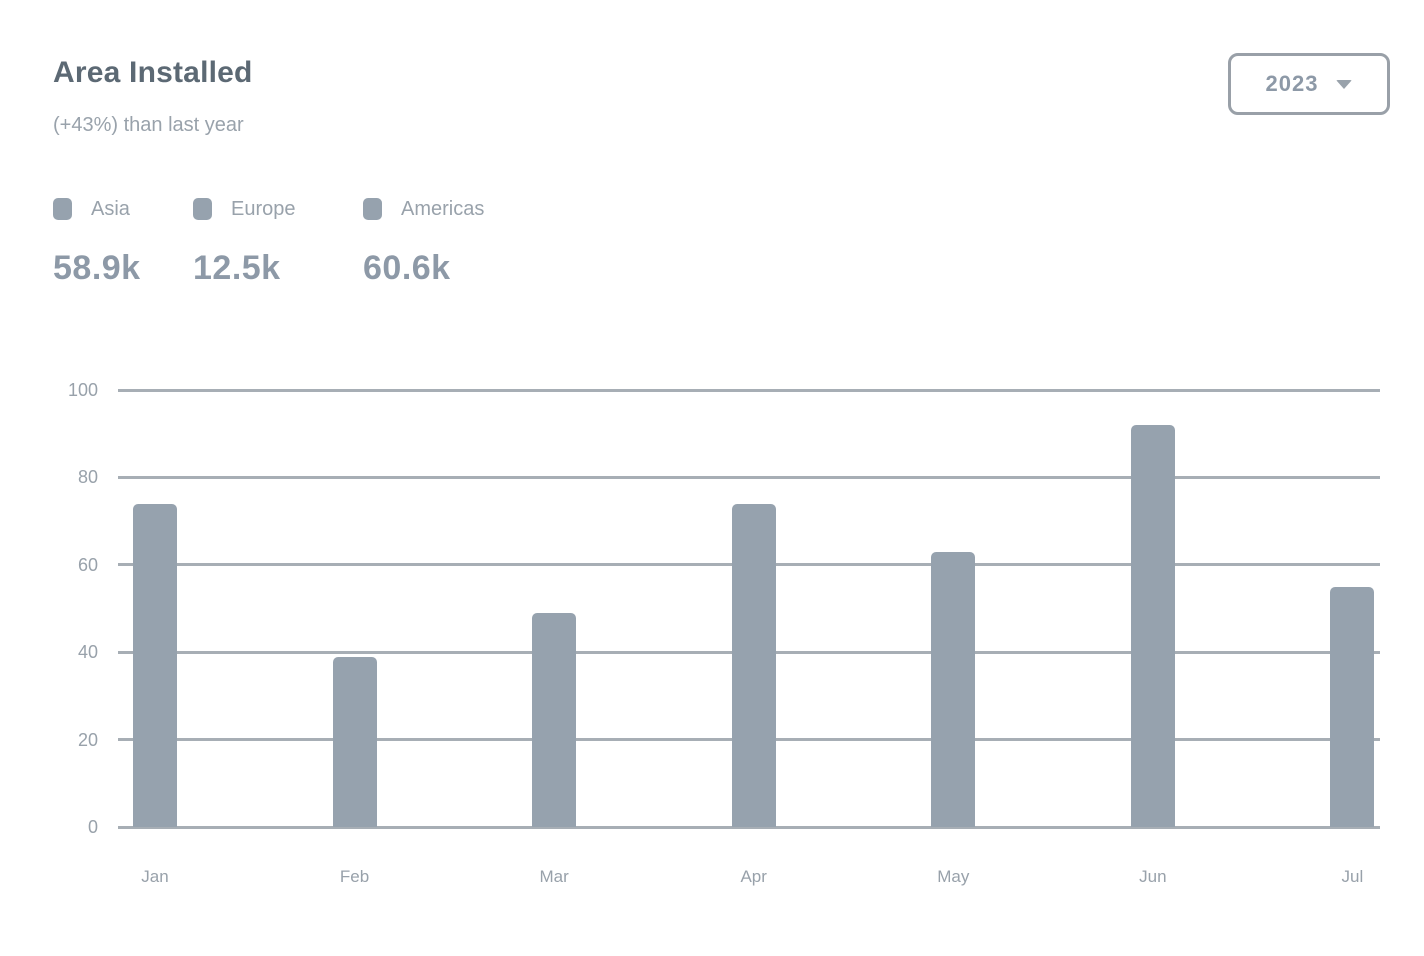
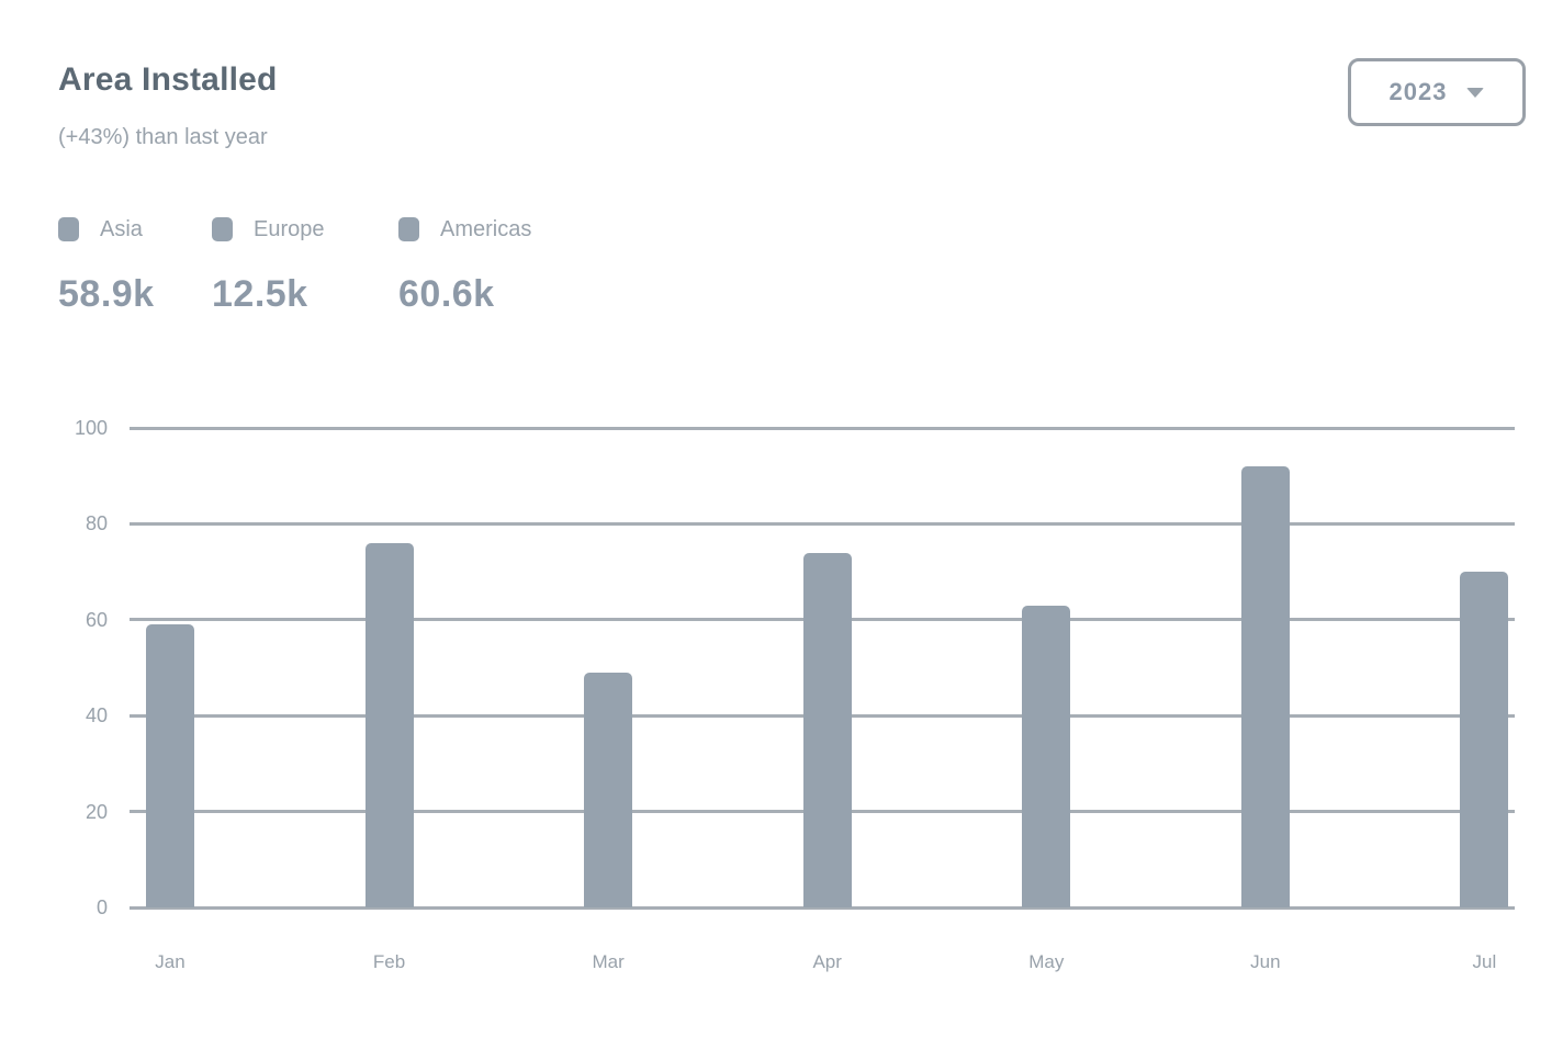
Jan: 74 -> 59
Feb: 39 -> 76
Jul: 55 -> 70
